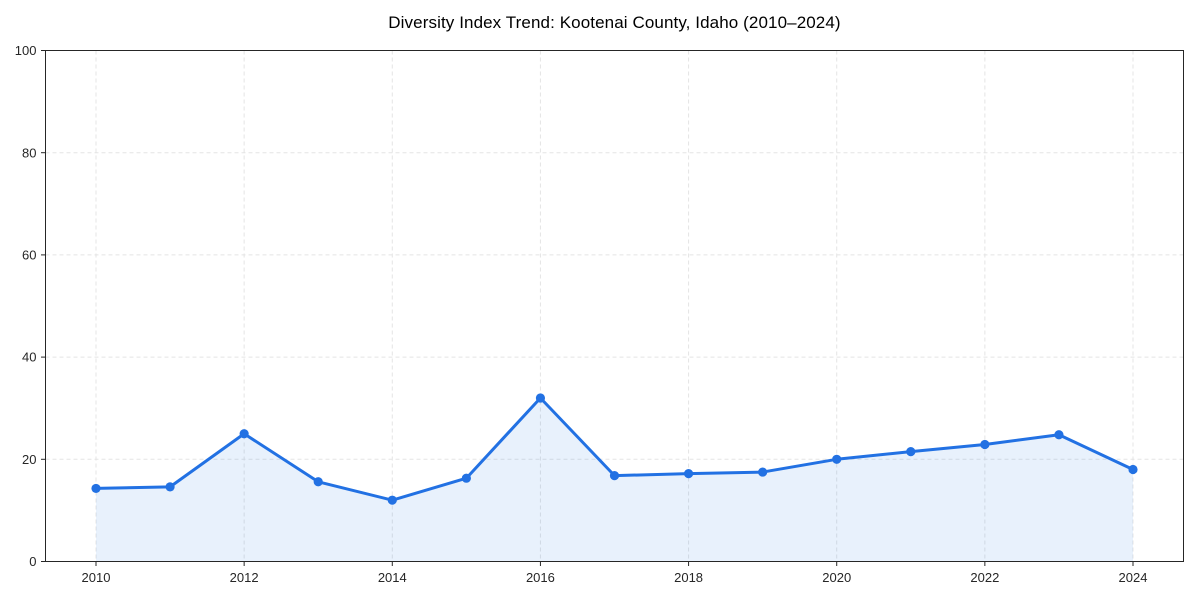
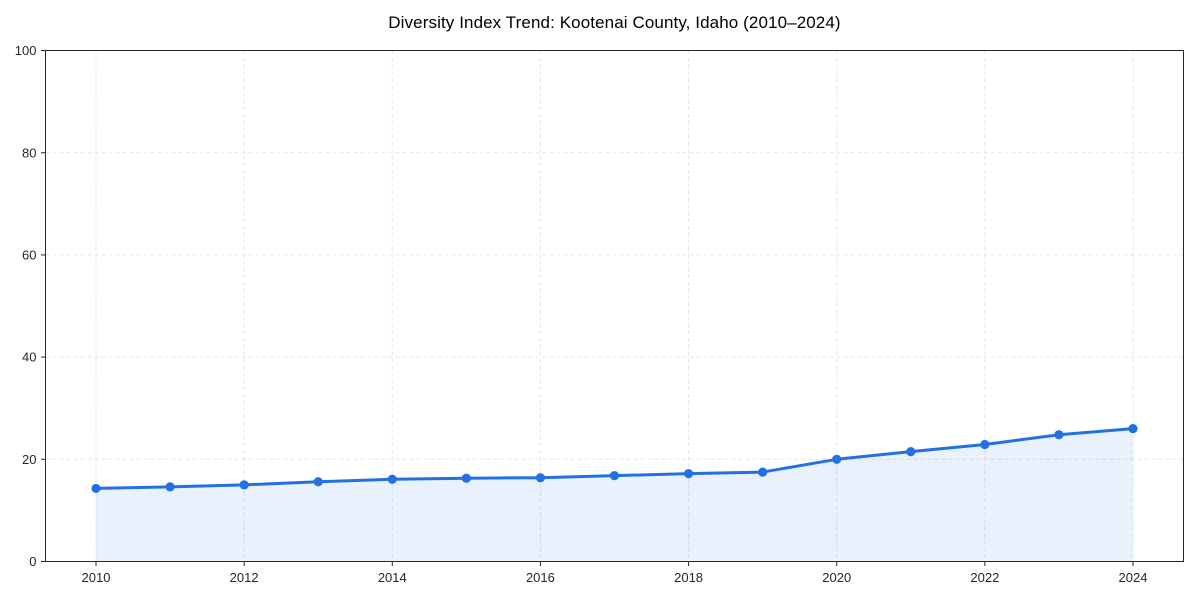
2012: 25 -> 15
2014: 12 -> 16
2016: 32 -> 16
2024: 18 -> 26
